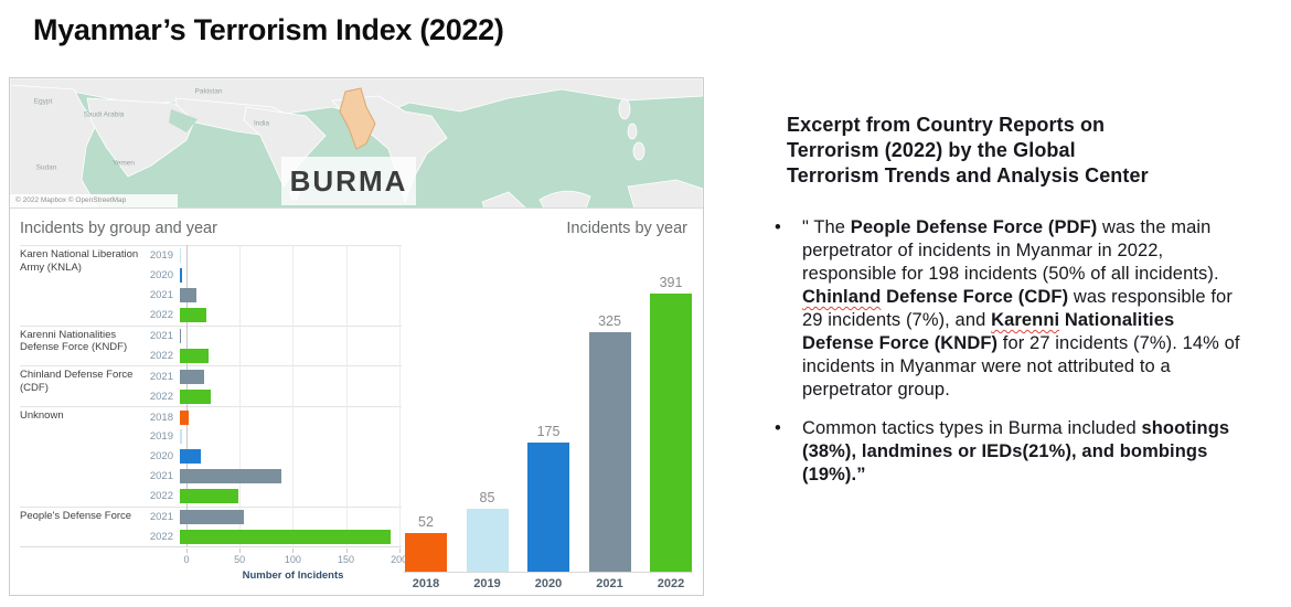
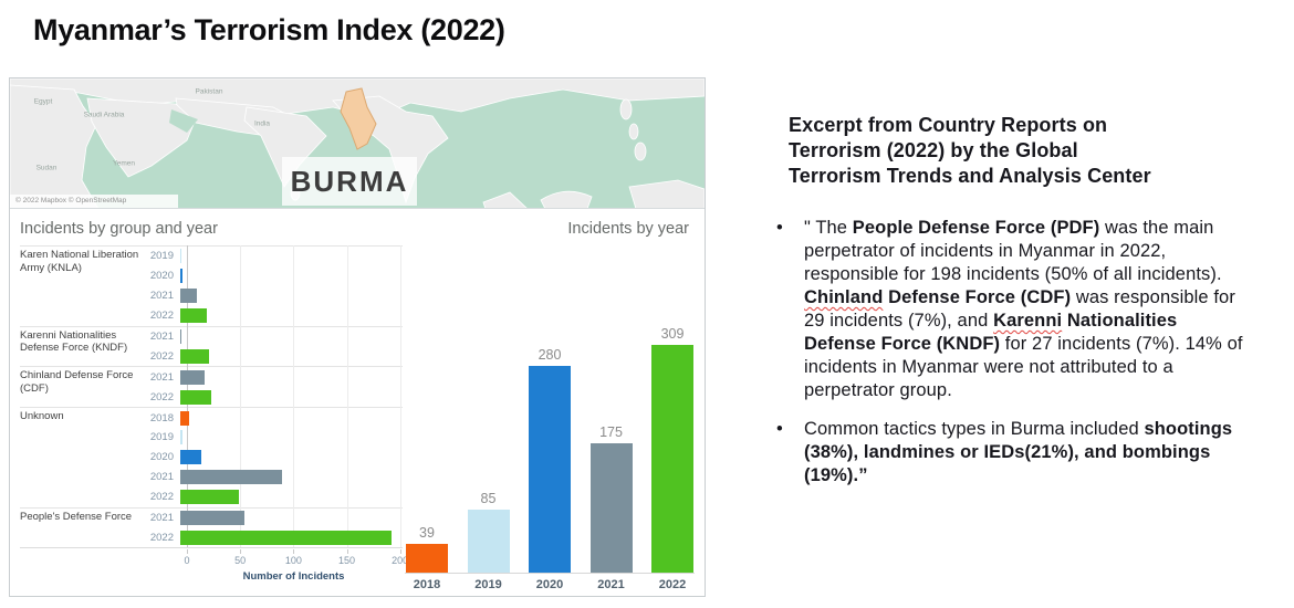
Incidents by year/2018: 52 -> 39
Incidents by year/2020: 175 -> 280
Incidents by year/2021: 325 -> 175
Incidents by year/2022: 391 -> 309
